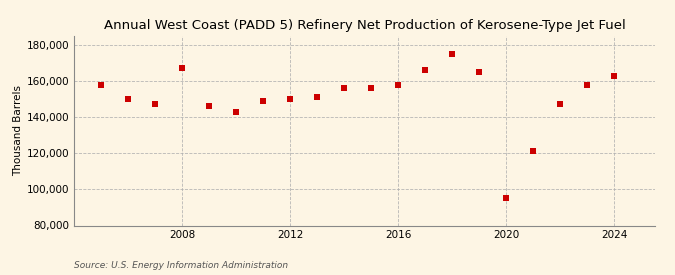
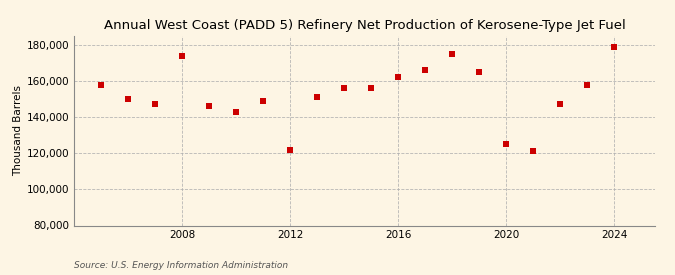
2008: 167,000 -> 174,000
2012: 150,000 -> 122,000
2016: 158,000 -> 162,000
2020: 95,000 -> 125,000
2024: 163,000 -> 179,000
